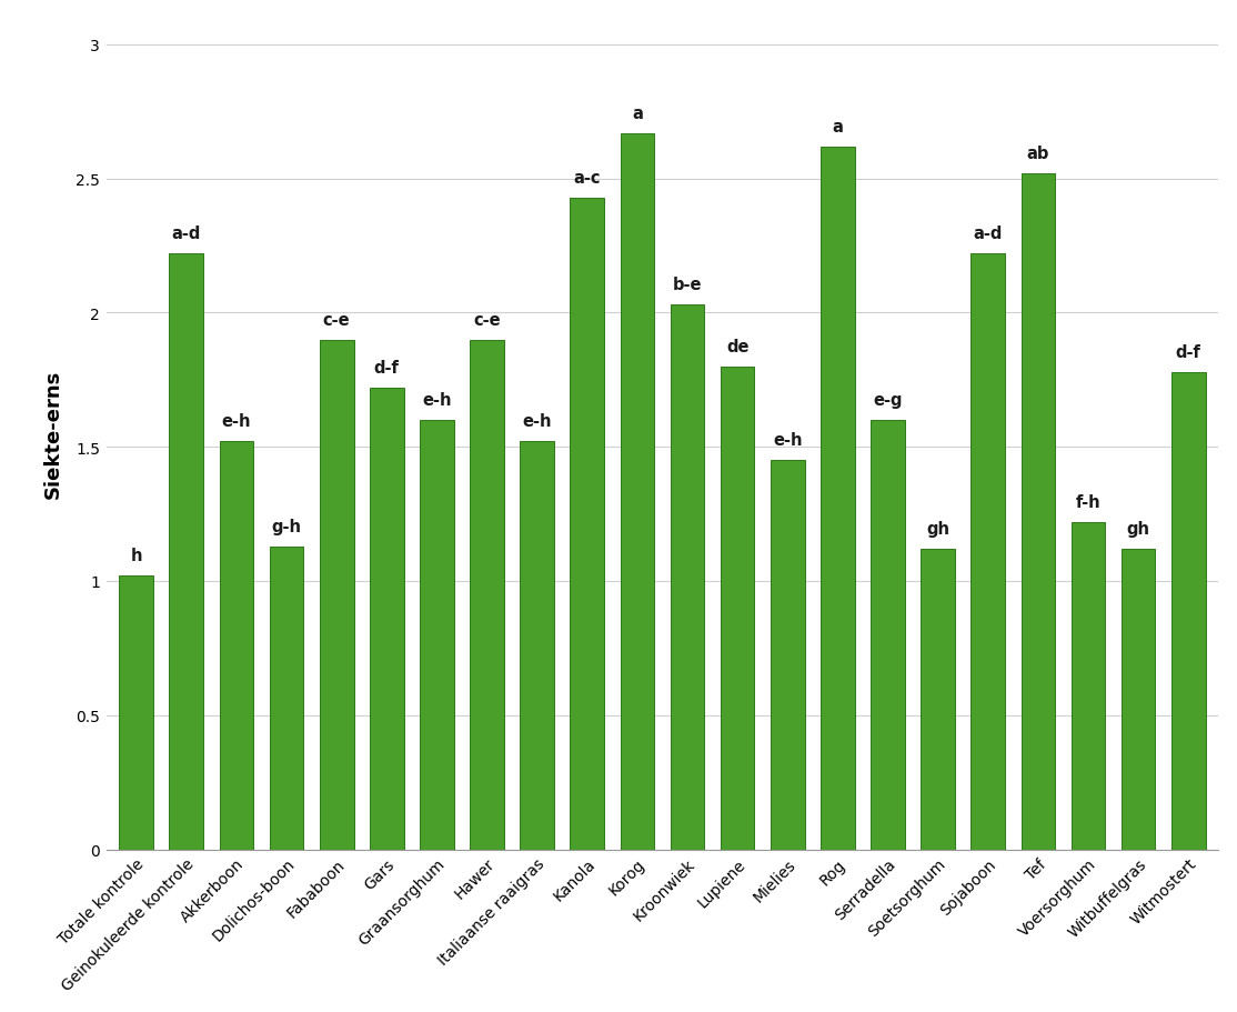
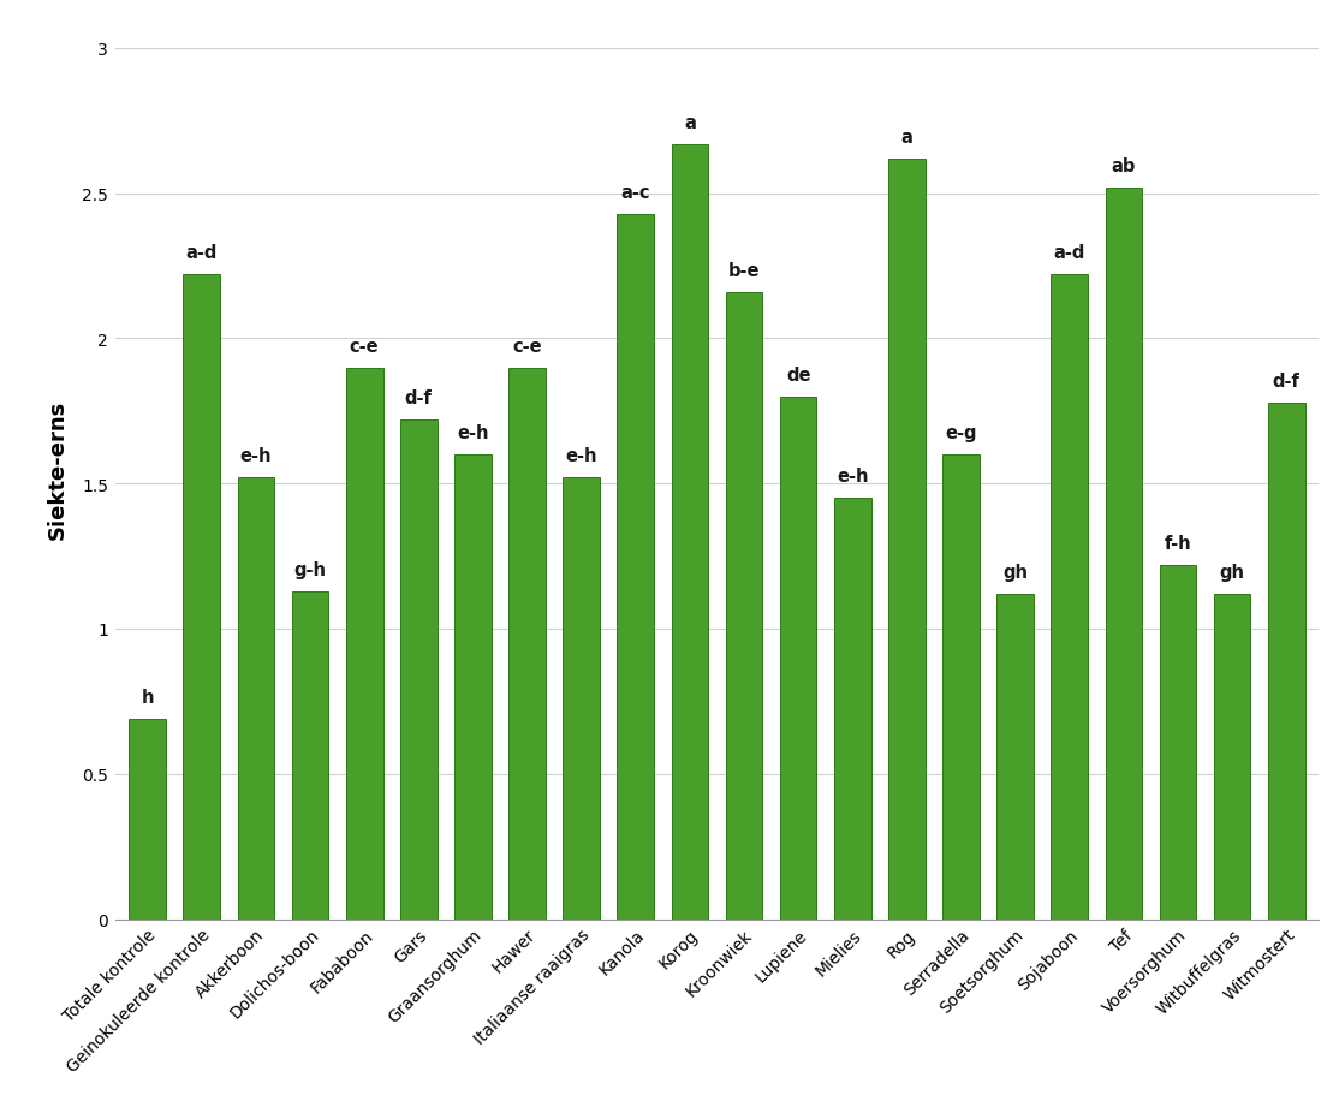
Totale kontrole: 1.02 -> 0.69
Kroonwiek: 2.03 -> 2.16
